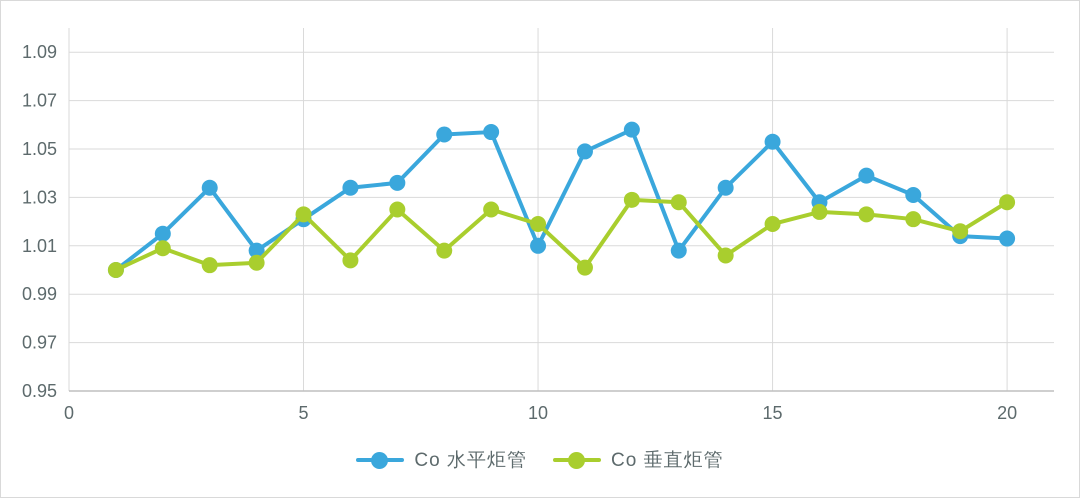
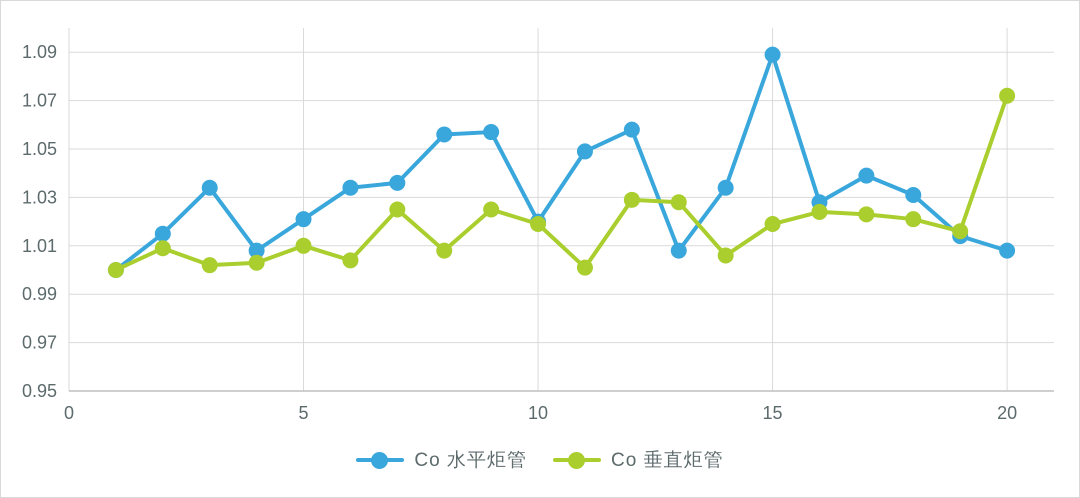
Co 垂直炬管/5: 1.023 -> 1.010
Co 水平炬管/10: 1.010 -> 1.020
Co 水平炬管/15: 1.053 -> 1.089
Co 水平炬管/20: 1.013 -> 1.008
Co 垂直炬管/20: 1.028 -> 1.072
